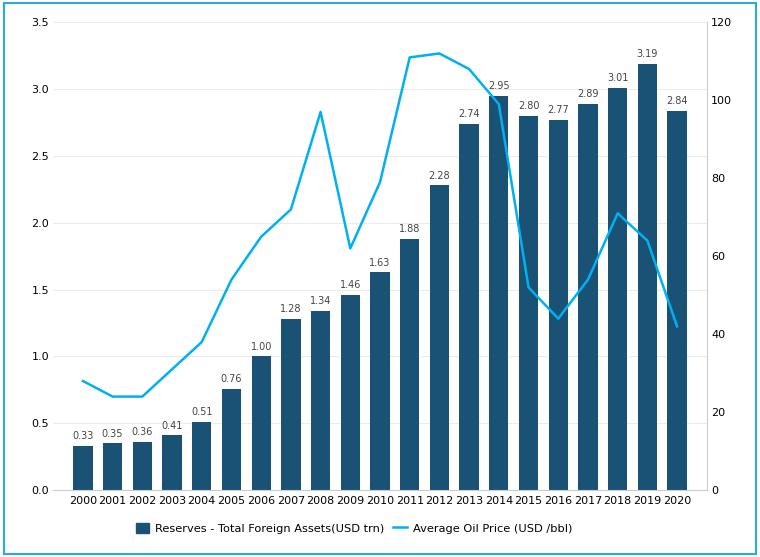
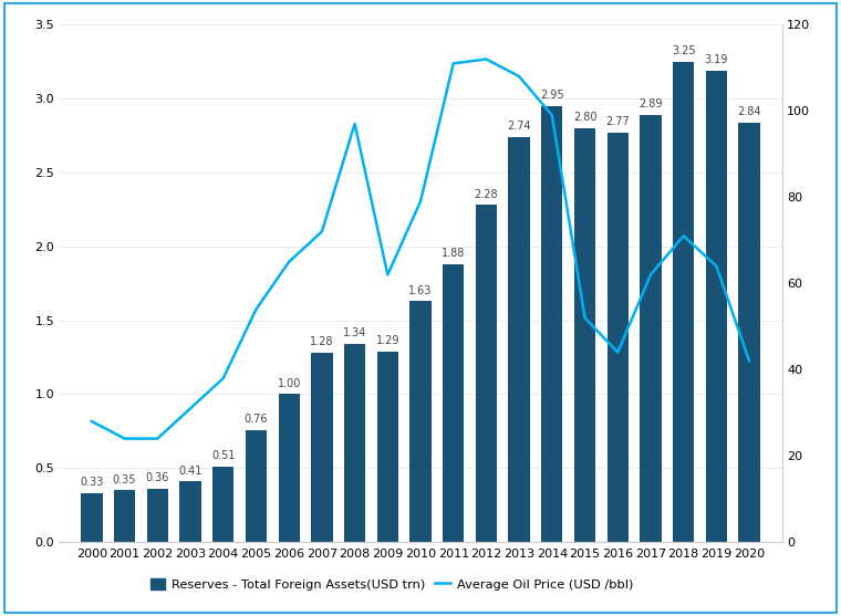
Reserves - Total Foreign Assets(USD trn)/2009: 1.46 -> 1.29
Average Oil Price (USD /bbl)/2017: 54 -> 62
Reserves - Total Foreign Assets(USD trn)/2018: 3.01 -> 3.25
